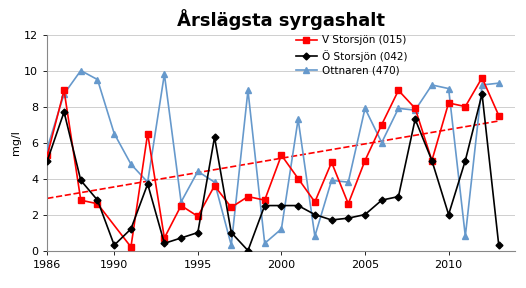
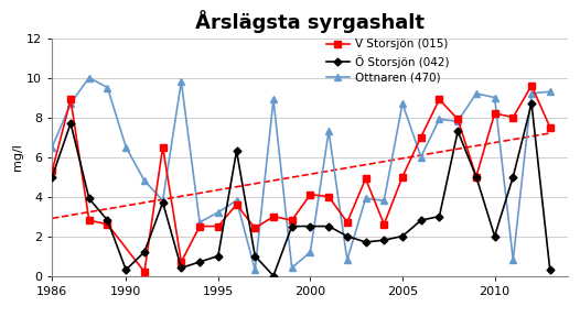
Ottnaren (470)/1986: 5.7 -> 6.5
V Storsjön (015)/1995: 1.9 -> 2.5
Ottnaren (470)/1995: 4.4 -> 3.2
V Storsjön (015)/2000: 5.3 -> 4.1
Ottnaren (470)/2005: 7.9 -> 8.7
